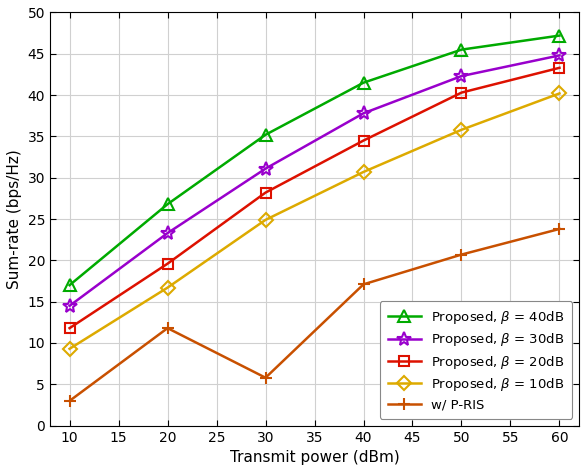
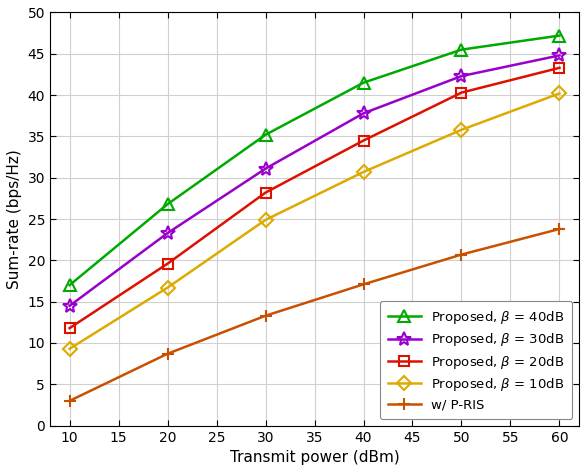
w/ P-RIS/20: 11.8 -> 8.7
w/ P-RIS/30: 5.8 -> 13.3
